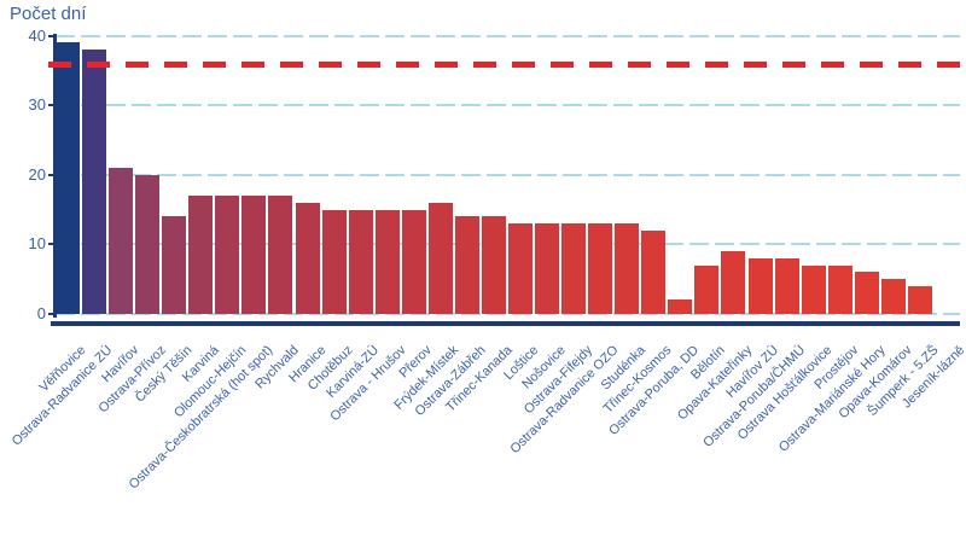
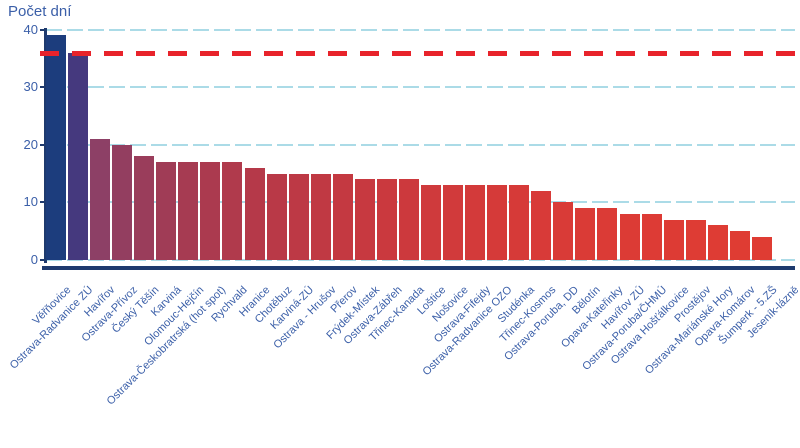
Ostrava-Radvanice ZÚ: 38 -> 36
Český Těšín: 14 -> 18
Frýdek-Místek: 16 -> 14
Ostrava-Poruba, DD: 2 -> 10
Bělotín: 7 -> 9
